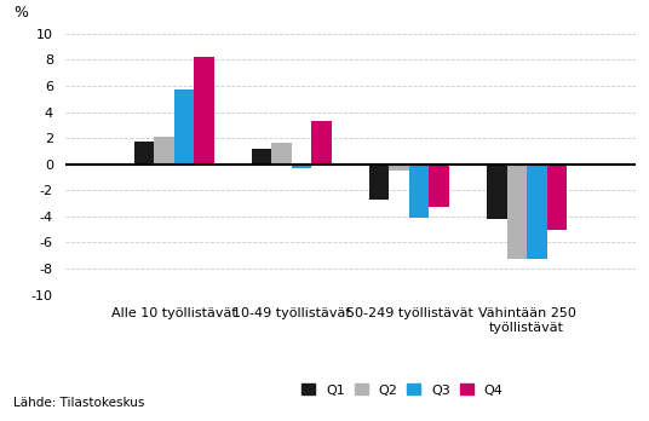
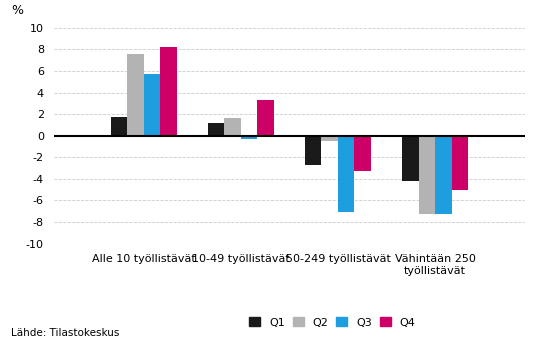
Q2/Alle 10 työllistävät: 2.1 -> 7.6
Q3/50-249 työllistävät: -4.1 -> -7.1
